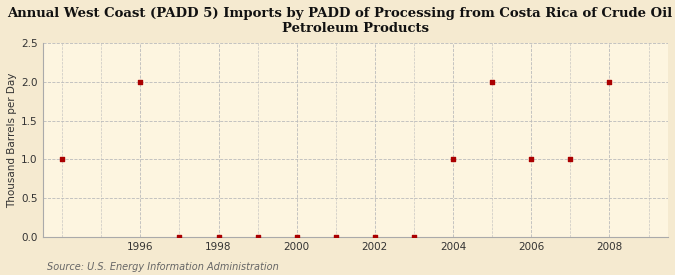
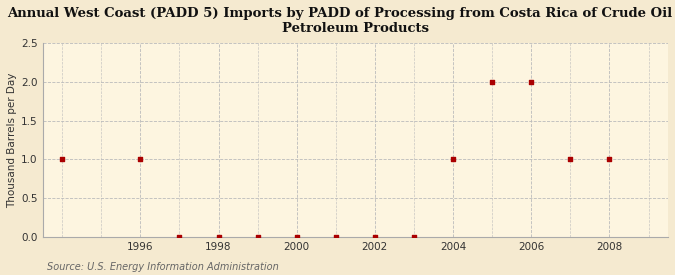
1996: 2 -> 1
2006: 1 -> 2
2008: 2 -> 1
